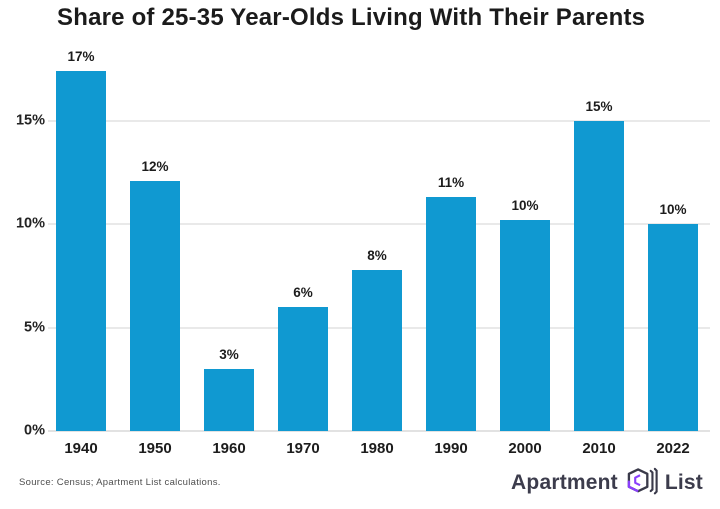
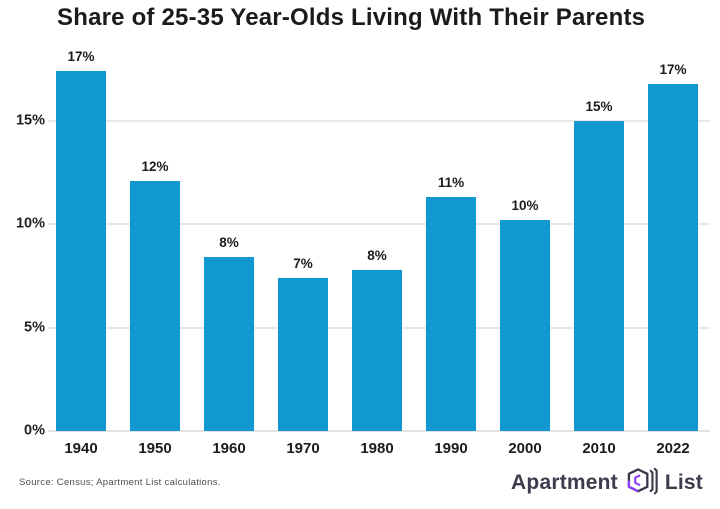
1960: 3% -> 8%
1970: 6% -> 7%
2022: 10% -> 17%
